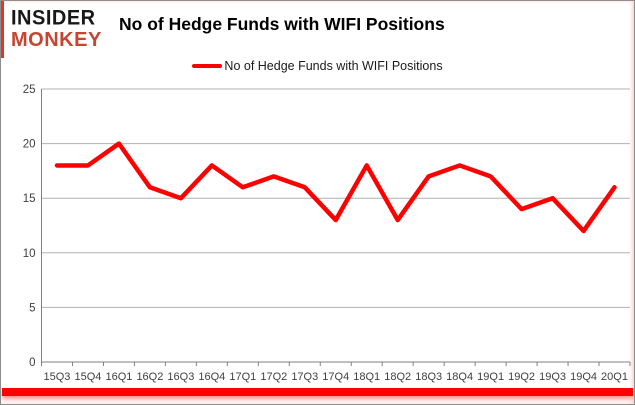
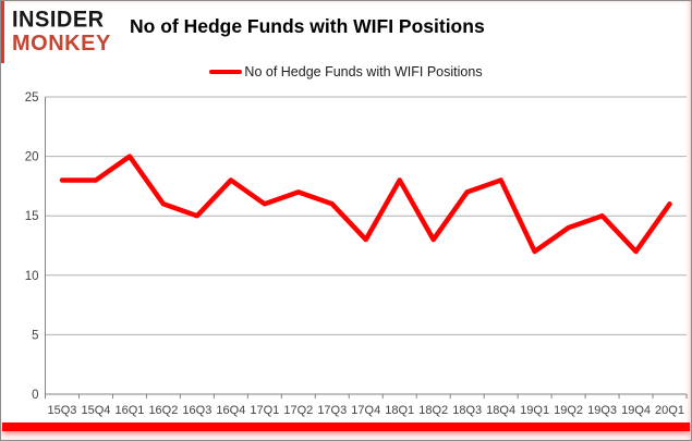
19Q1: 17 -> 12
